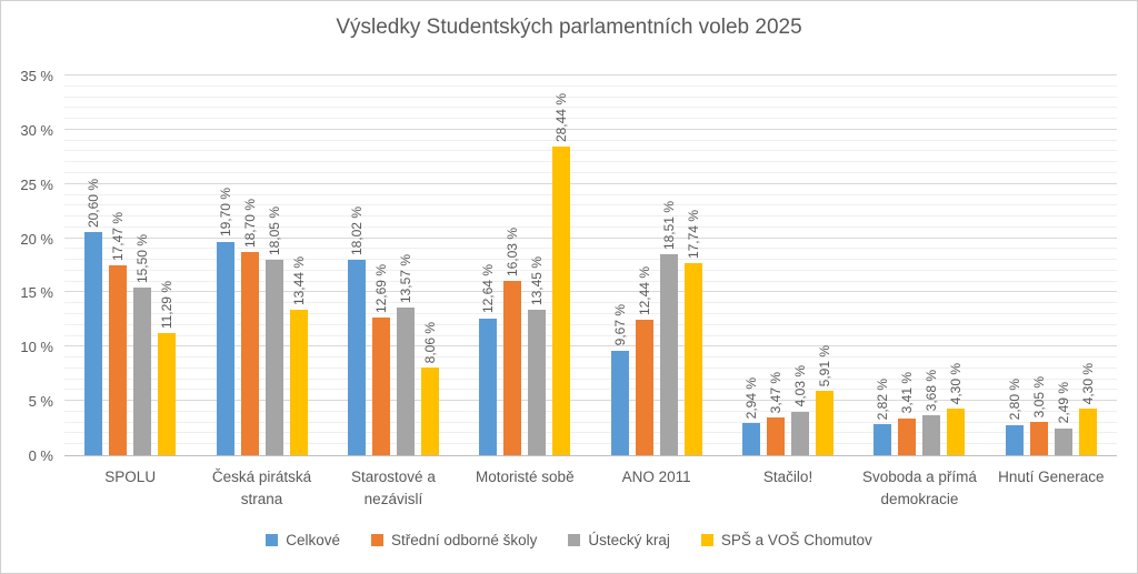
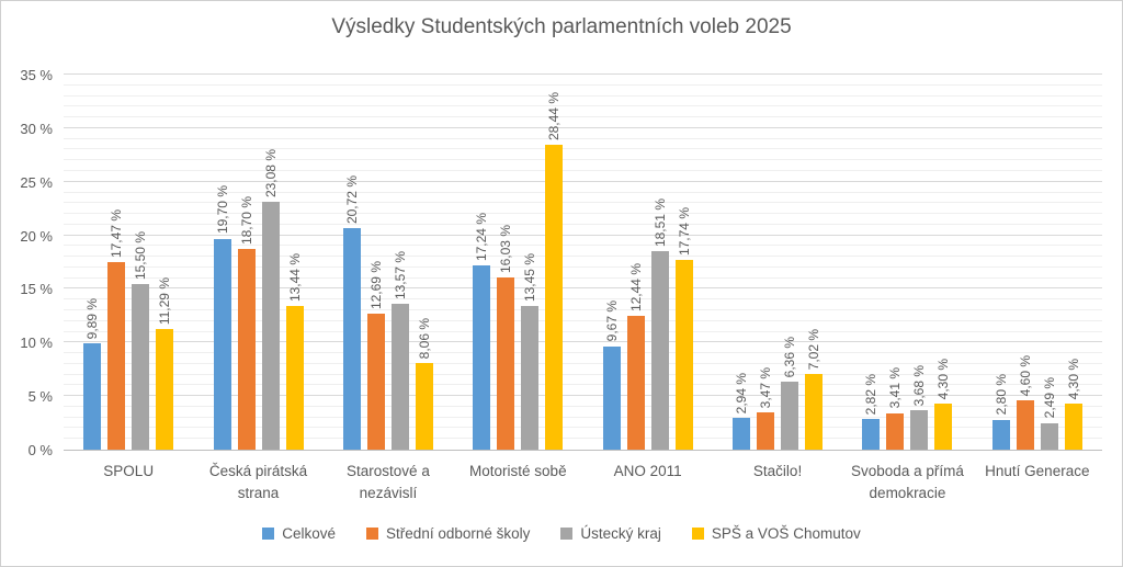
Celkové/SPOLU: 20,60 -> 9,89
Ústecký kraj/Česká pirátská strana: 18,05 -> 23,08
Celkové/Starostové a nezávislí: 18,02 -> 20,72
Celkové/Motoristé sobě: 12,64 -> 17,24
Ústecký kraj/Stačilo!: 4,03 -> 6,36
SPŠ a VOŠ Chomutov/Stačilo!: 5,91 -> 7,02
Střední odborné školy/Hnutí Generace: 3,05 -> 4,60
